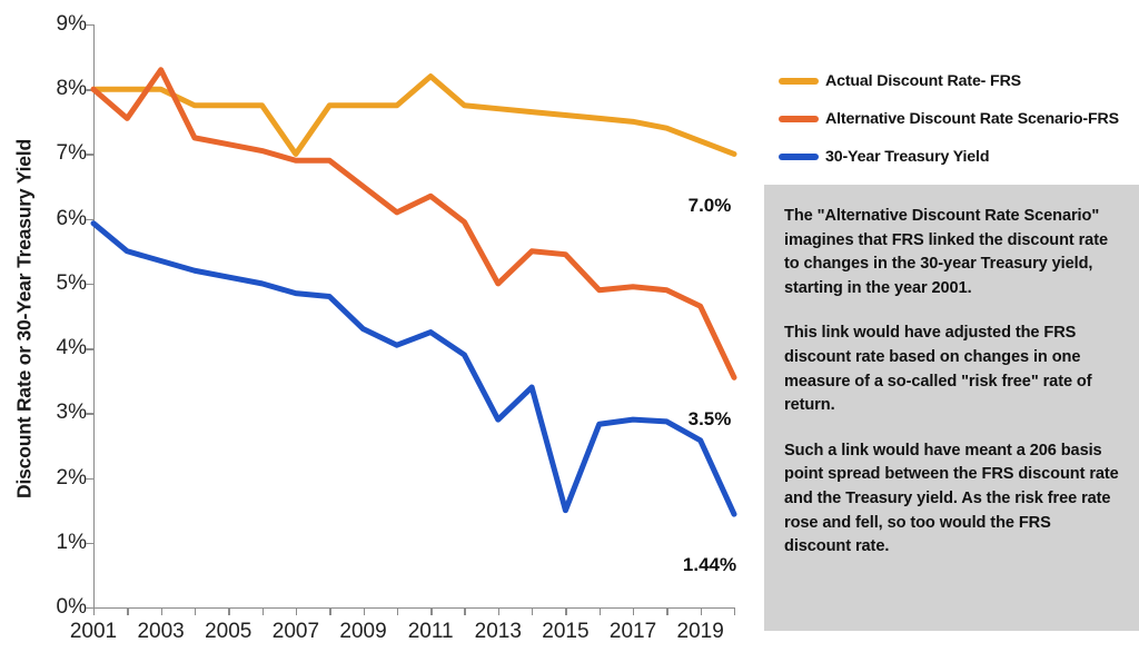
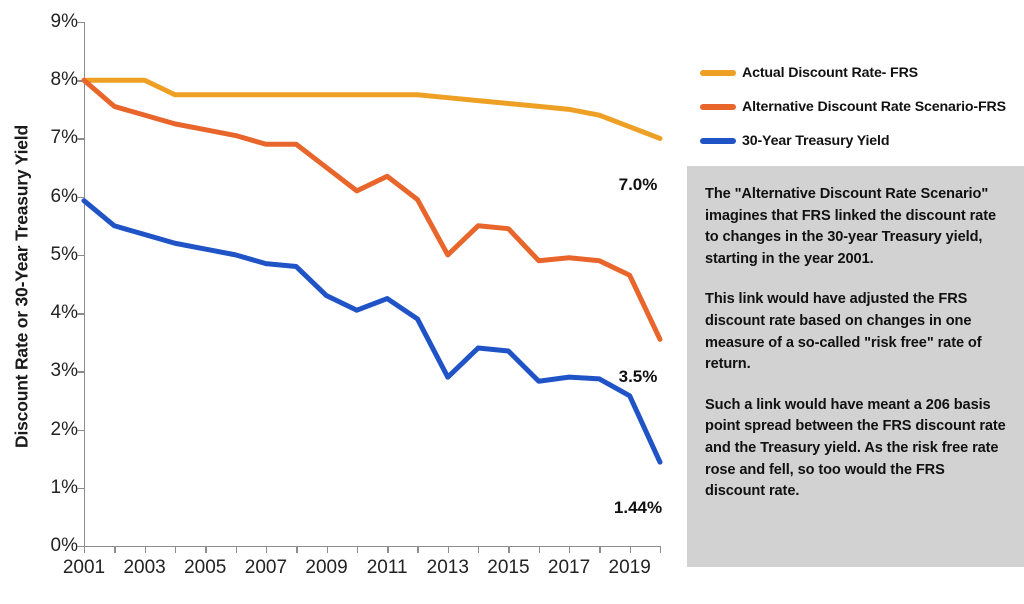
Alternative Discount Rate Scenario-FRS/2003: 8.3% -> 7.4%
Actual Discount Rate- FRS/2007: 7.0% -> 7.8%
Actual Discount Rate- FRS/2011: 8.2% -> 7.8%
30-Year Treasury Yield/2015: 1.5% -> 3.4%
